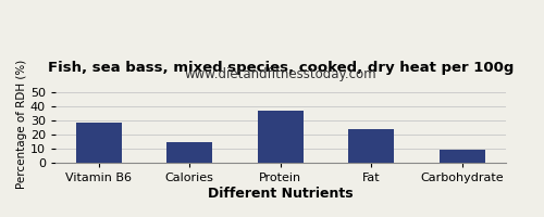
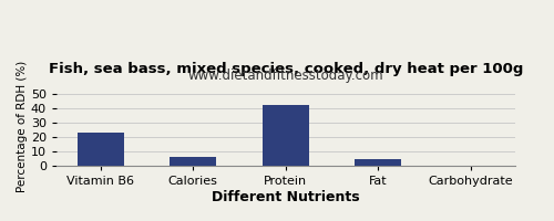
Vitamin B6: 28 -> 23
Calories: 15 -> 6
Protein: 37 -> 42
Fat: 24 -> 4
Carbohydrate: 9 -> 0
